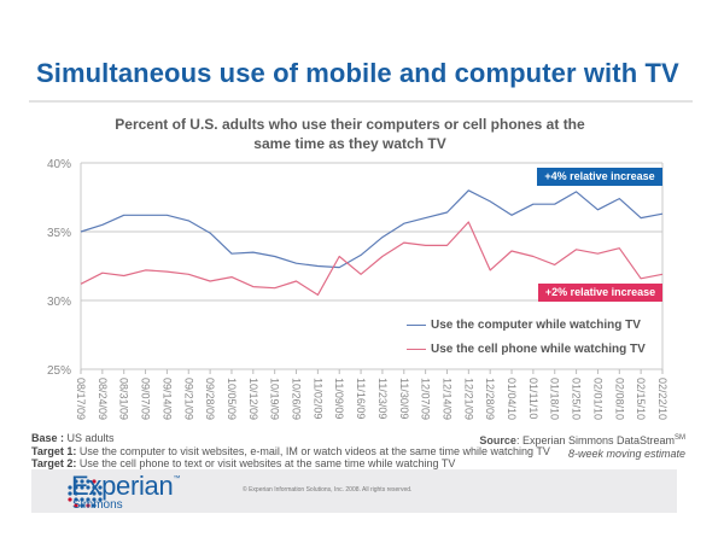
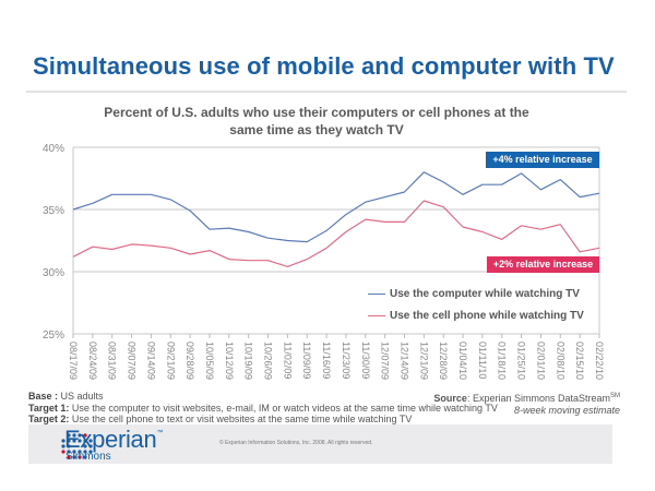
Use the cell phone while watching TV/10/26/09: 31.4% -> 30.9%
Use the cell phone while watching TV/11/09/09: 33.2% -> 31.0%
Use the cell phone while watching TV/12/28/09: 32.2% -> 35.2%
